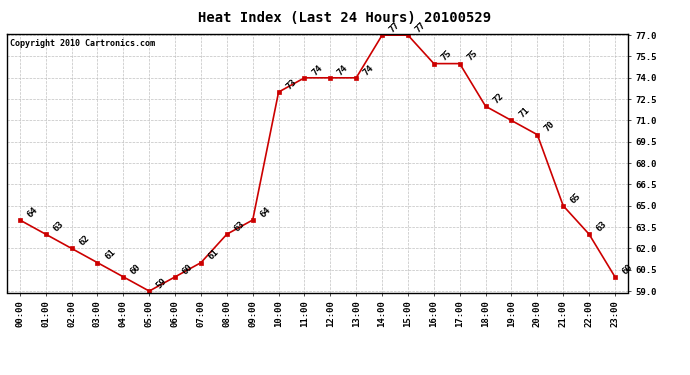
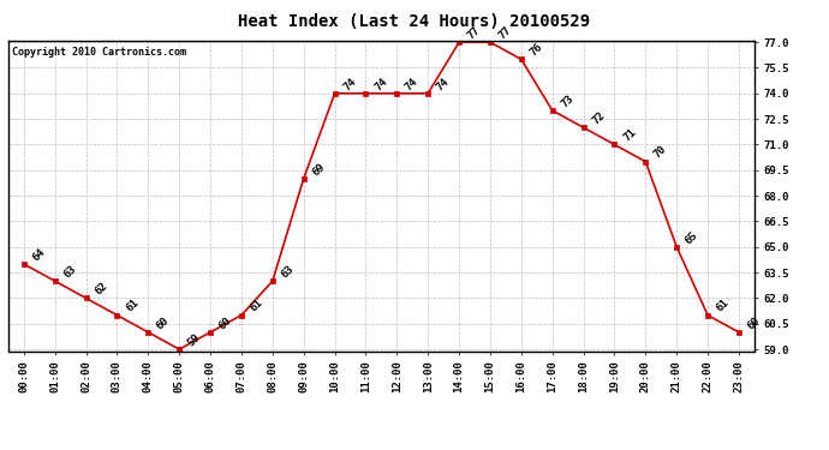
09:00: 64 -> 69
10:00: 73 -> 74
16:00: 75 -> 76
17:00: 75 -> 73
22:00: 63 -> 61
